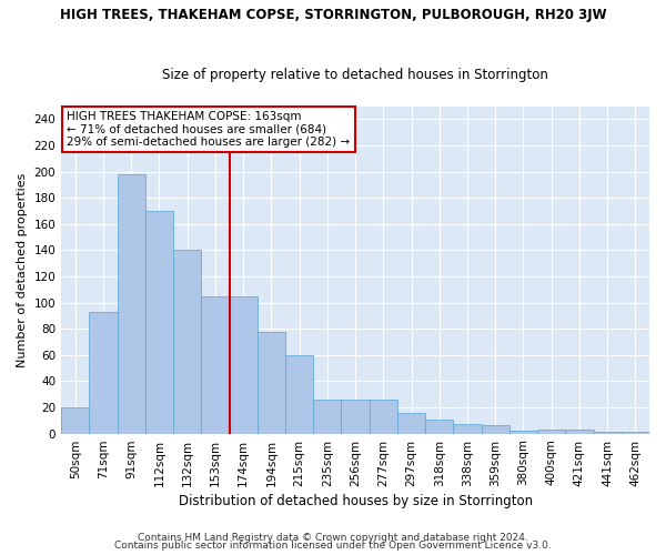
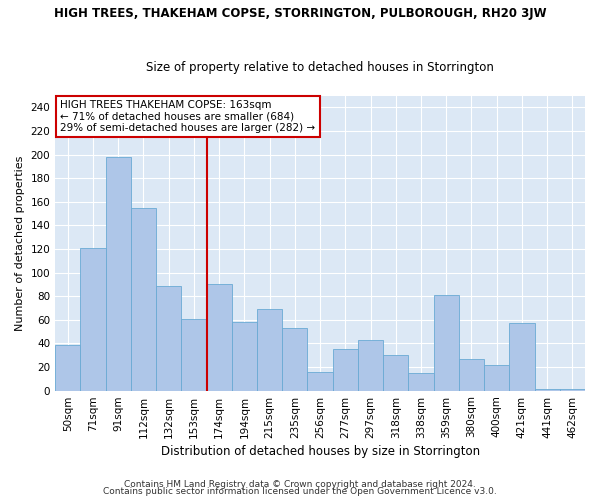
50sqm: 20 -> 39
71sqm: 93 -> 121
112sqm: 170 -> 155
132sqm: 140 -> 89
153sqm: 105 -> 61
174sqm: 105 -> 90
194sqm: 78 -> 58
215sqm: 60 -> 69
235sqm: 26 -> 53
256sqm: 26 -> 16
277sqm: 26 -> 35
297sqm: 16 -> 43
318sqm: 11 -> 30
338sqm: 7 -> 15
359sqm: 6 -> 81
380sqm: 2 -> 27
400sqm: 3 -> 22
421sqm: 3 -> 57
